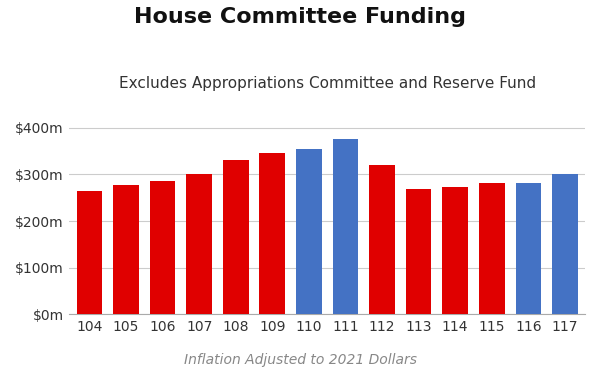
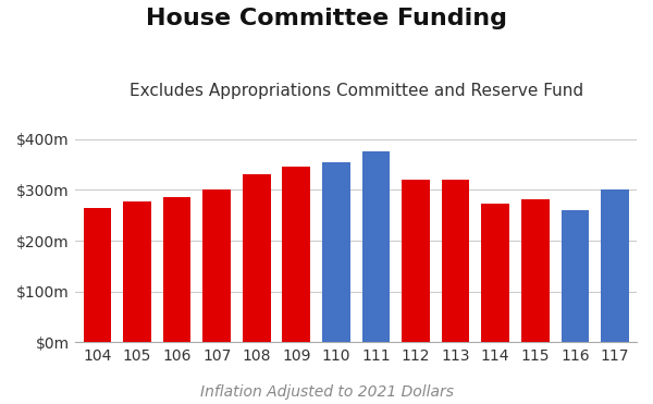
113: $268m -> $320m
116: $282m -> $260m
